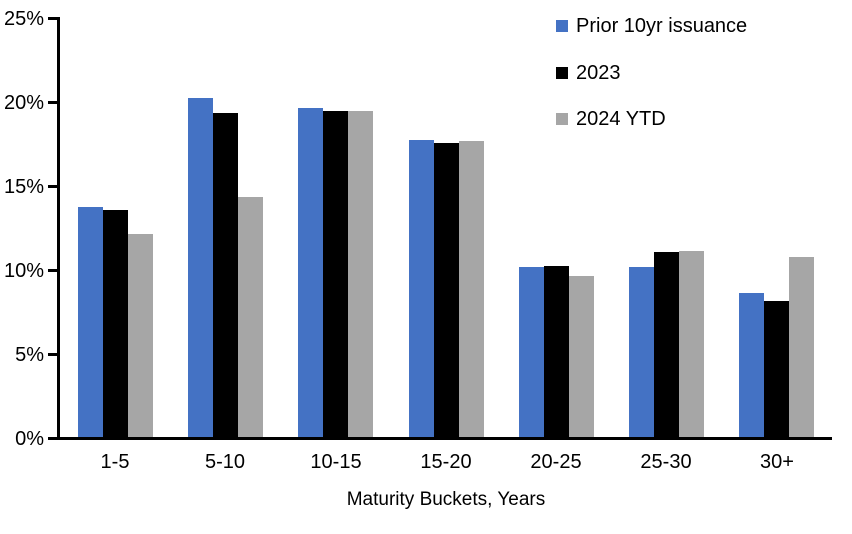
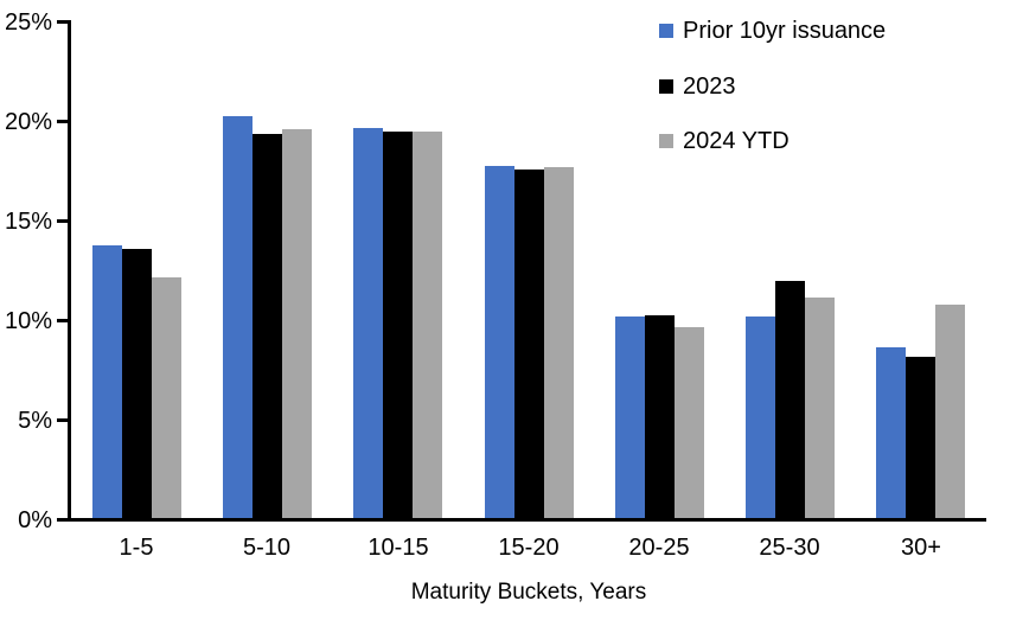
2024 YTD/5-10: 14.3% -> 19.5%
2023/25-30: 11.0% -> 11.9%
